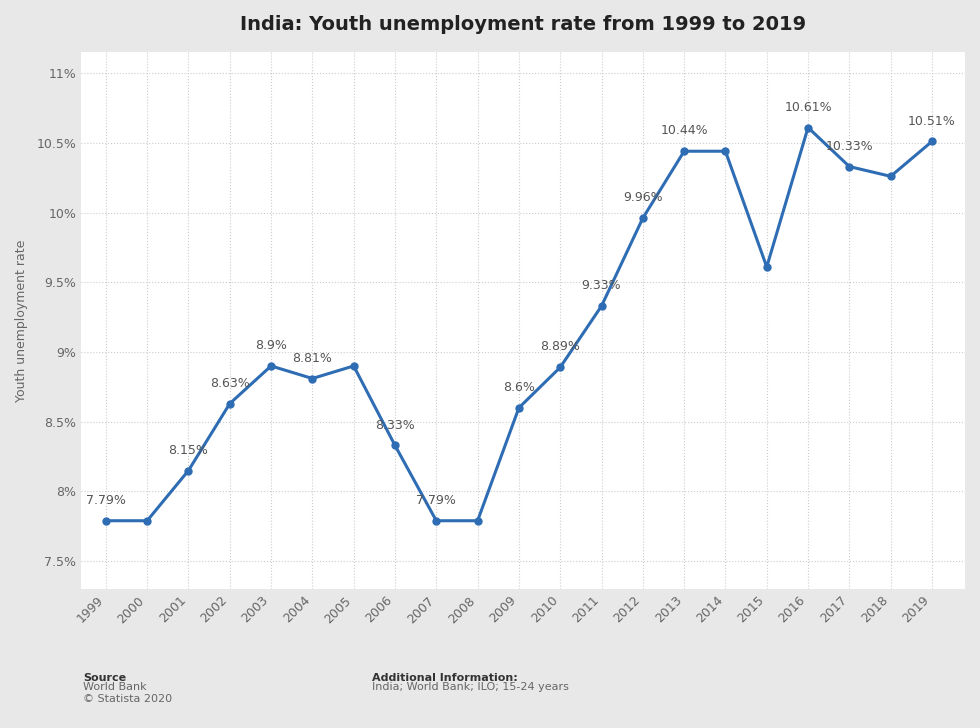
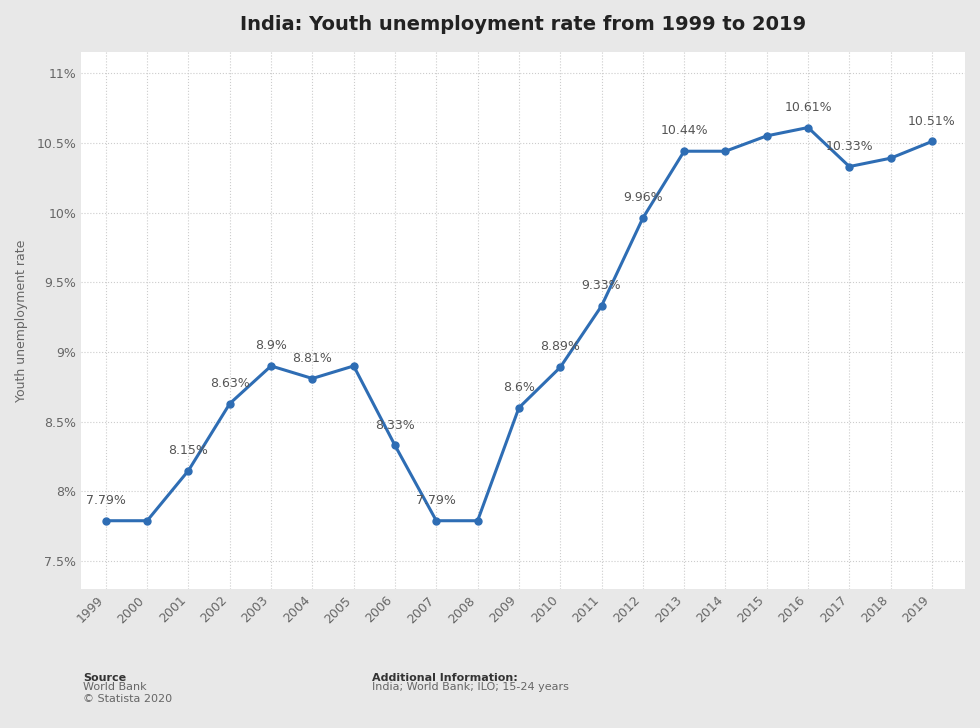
2015: 9.61% -> 10.55%
2018: 10.26% -> 10.39%
